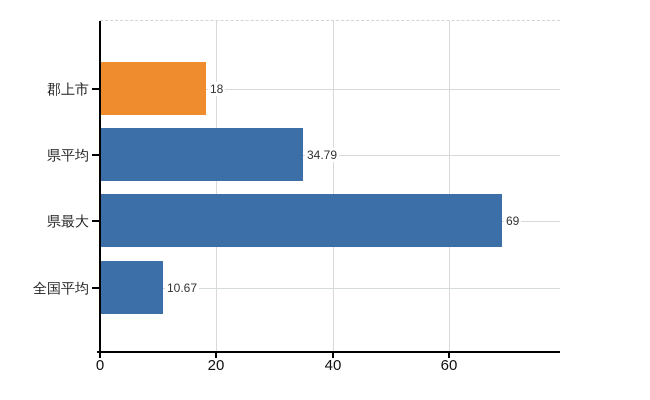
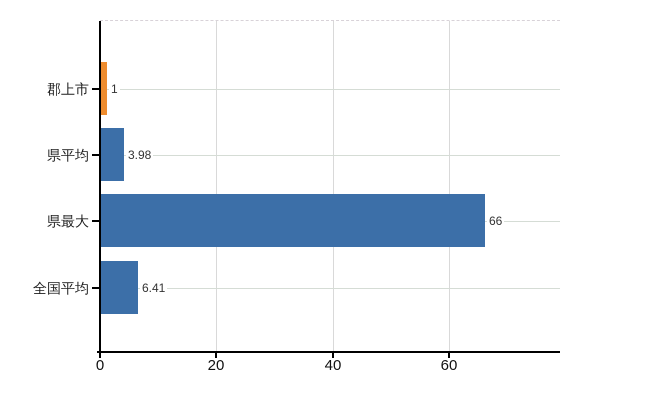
郡上市: 18 -> 1
県平均: 34.79 -> 3.98
県最大: 69 -> 66
全国平均: 10.67 -> 6.41
